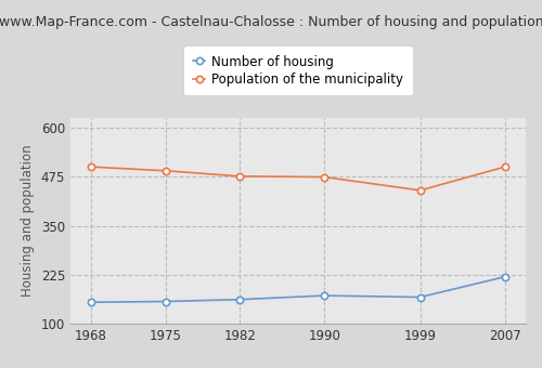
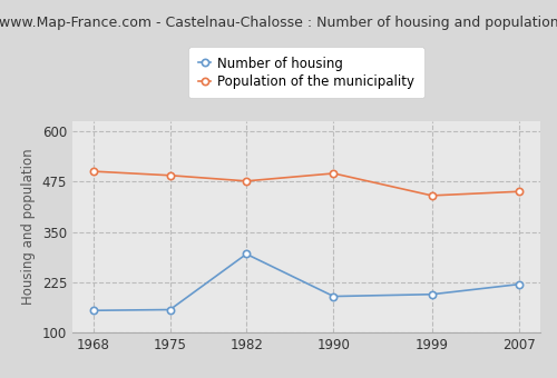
Number of housing/1982: 162 -> 295
Number of housing/1990: 172 -> 190
Population of the municipality/1990: 474 -> 495
Number of housing/1999: 168 -> 195
Population of the municipality/2007: 500 -> 450
